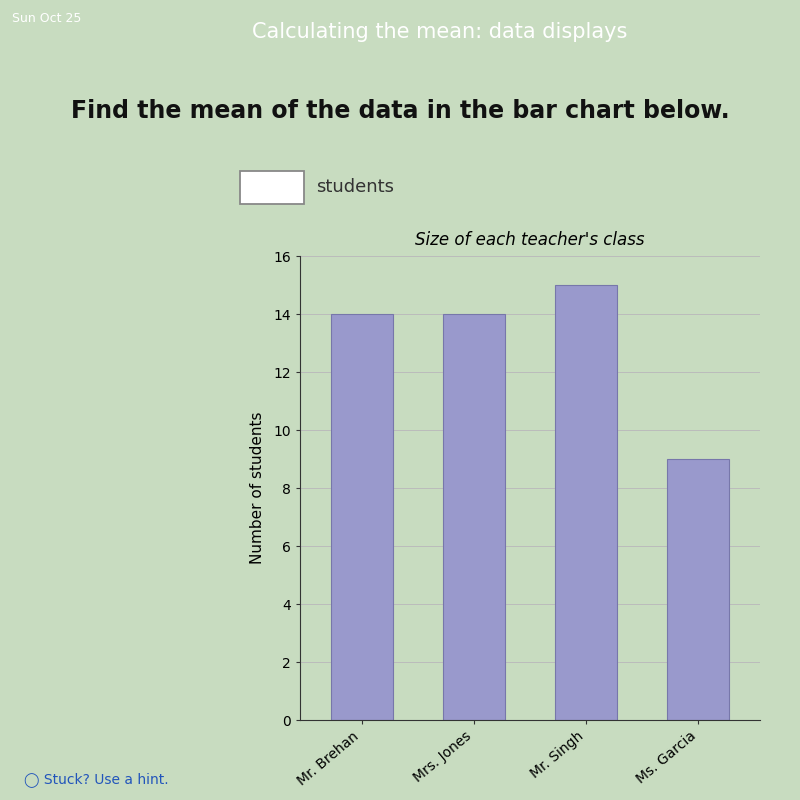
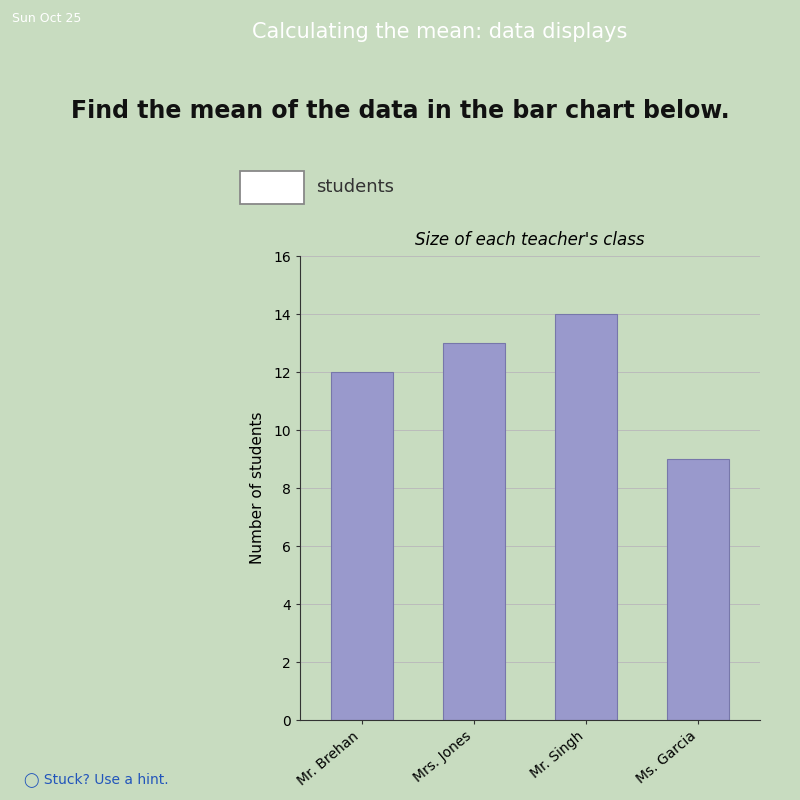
Mr. Brehan: 14 -> 12
Mrs. Jones: 14 -> 13
Mr. Singh: 15 -> 14
